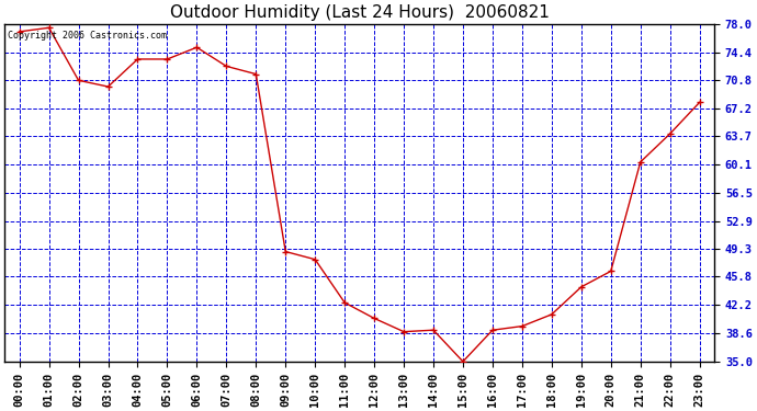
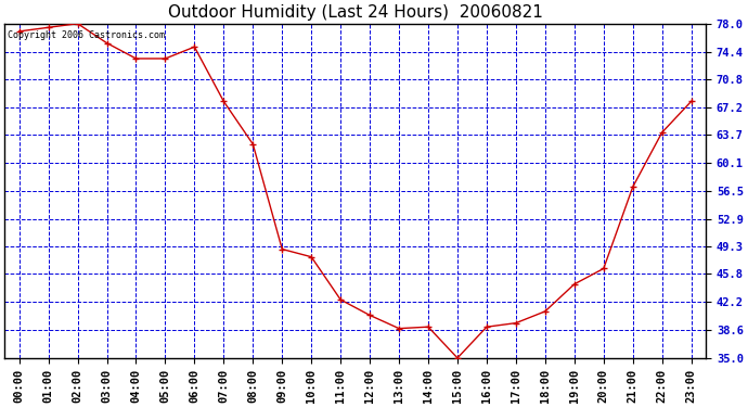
02:00: 70.8 -> 78.0
03:00: 70.0 -> 75.5
07:00: 72.6 -> 68.0
08:00: 71.6 -> 62.5
21:00: 60.4 -> 57.0
